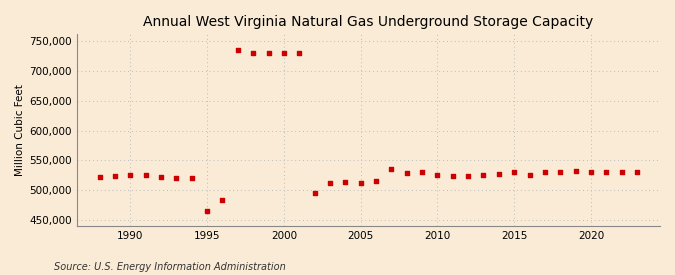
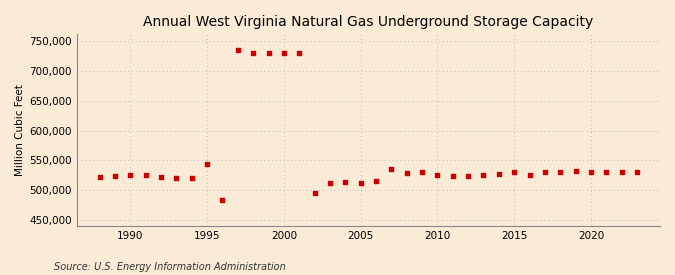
1995: 465,000 -> 544,000
